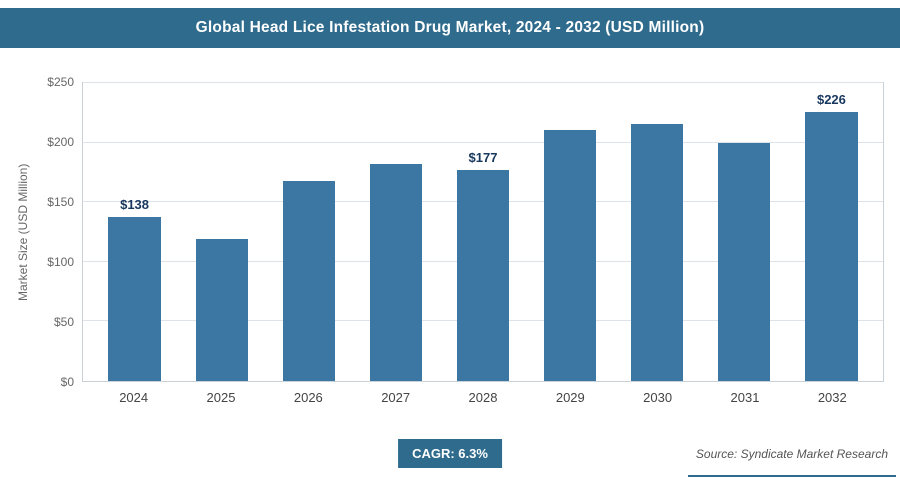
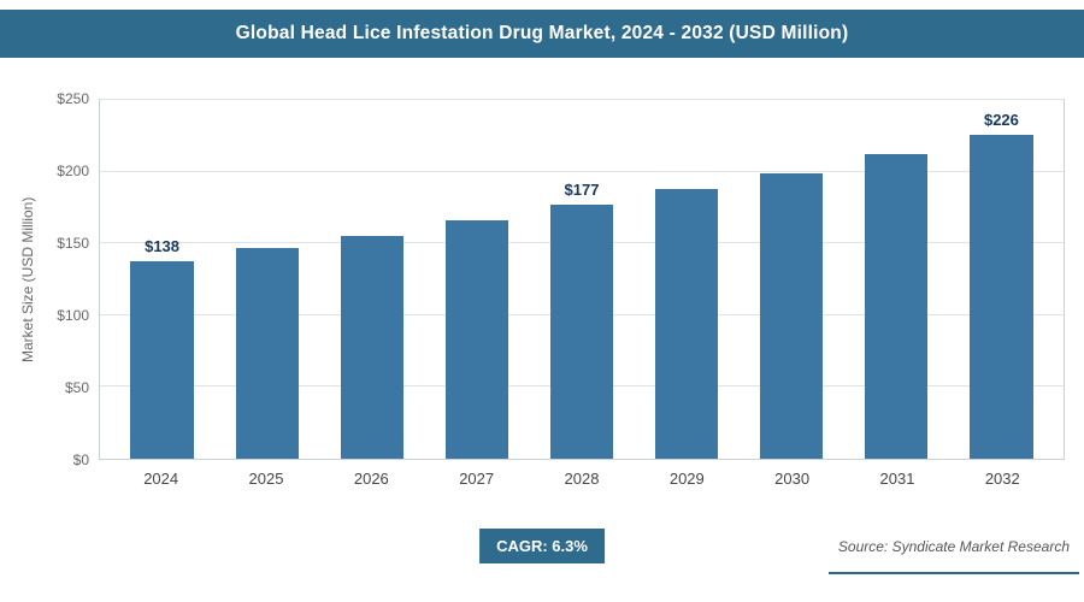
2025: $119 -> $147
2026: $168 -> $155
2027: $182 -> $166
2029: $211 -> $188
2030: $216 -> $199
2031: $200 -> $212
